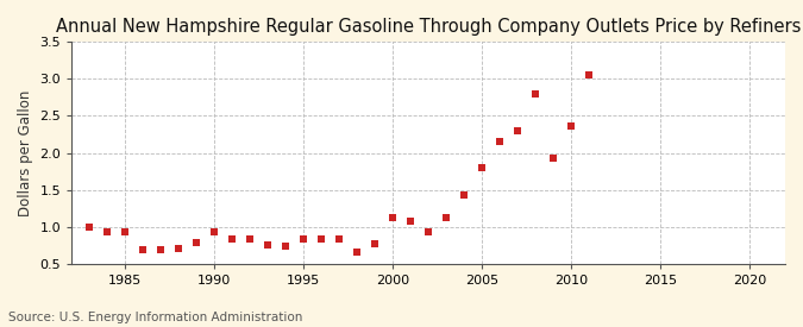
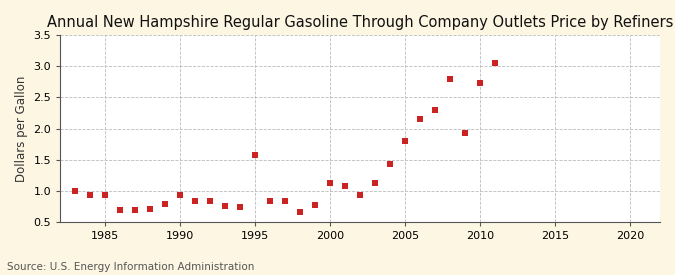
1995: 0.84 -> 1.58
2010: 2.37 -> 2.74
